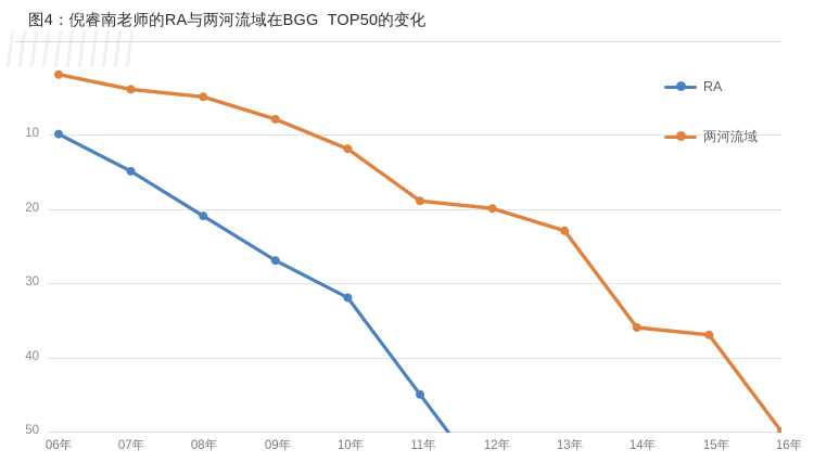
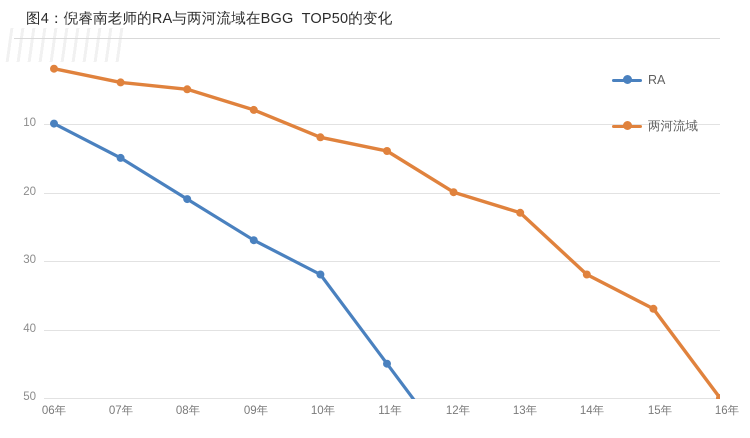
两河流域/11年: 19 -> 14
两河流域/14年: 36 -> 32
